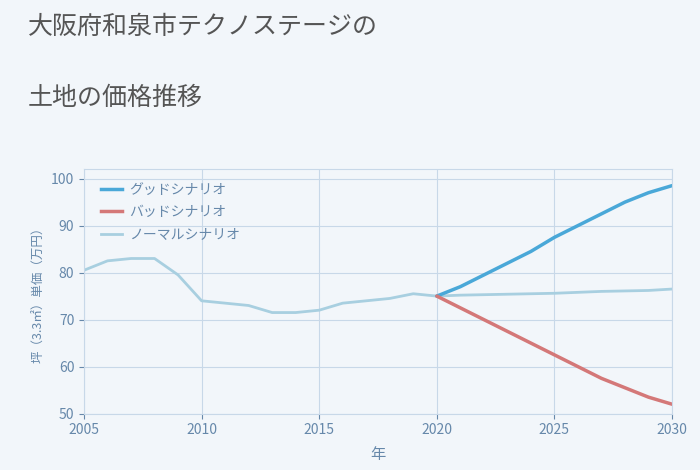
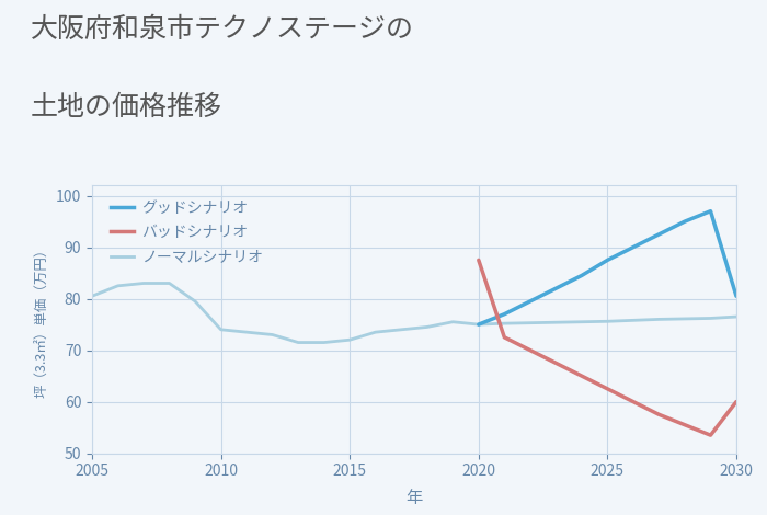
バッドシナリオ/2020: 75.0 -> 87.5
グッドシナリオ/2030: 98.5 -> 80.5
バッドシナリオ/2030: 52.0 -> 60.0
